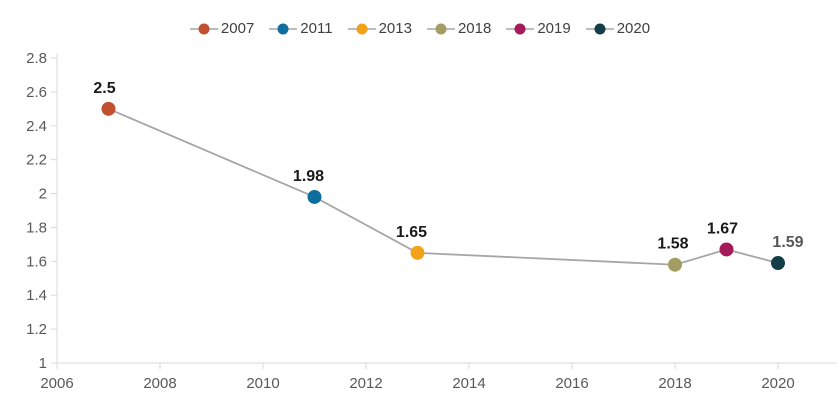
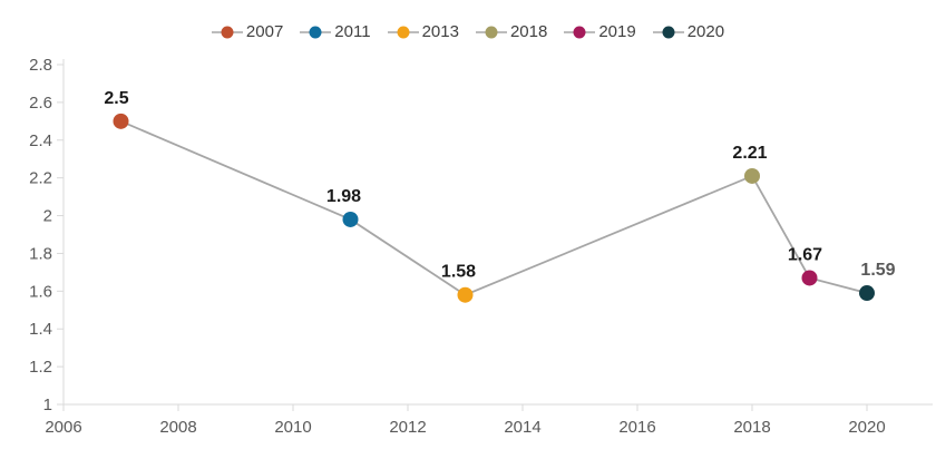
2013: 1.65 -> 1.58
2018: 1.58 -> 2.21
